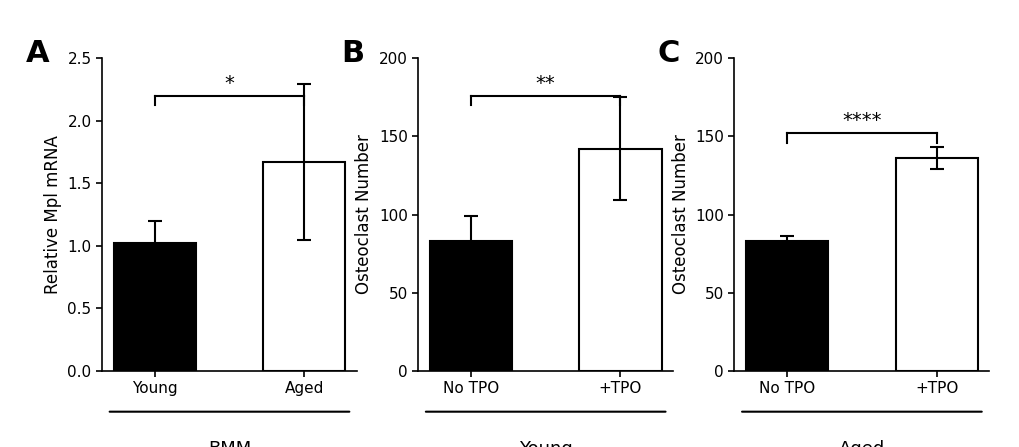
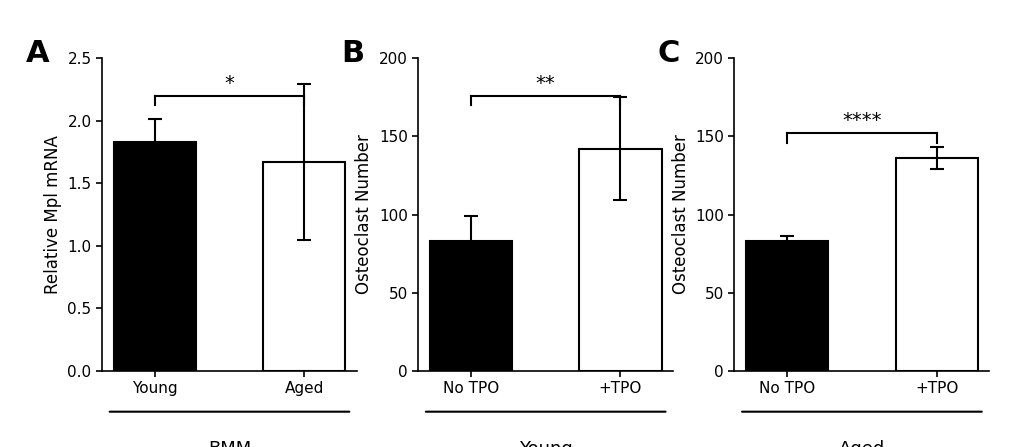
Young: 1.02 -> 1.83
